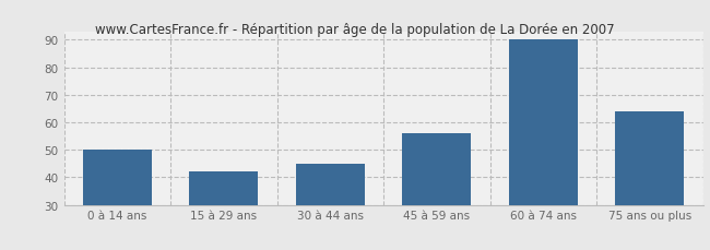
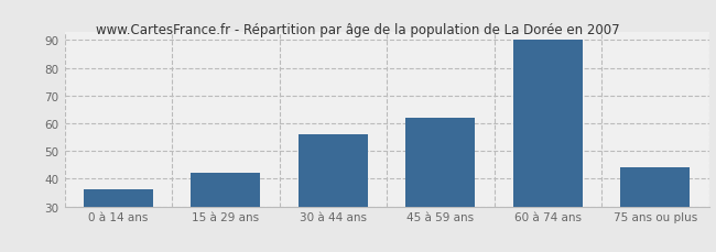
0 à 14 ans: 50 -> 36
30 à 44 ans: 45 -> 56
45 à 59 ans: 56 -> 62
75 ans ou plus: 64 -> 44
